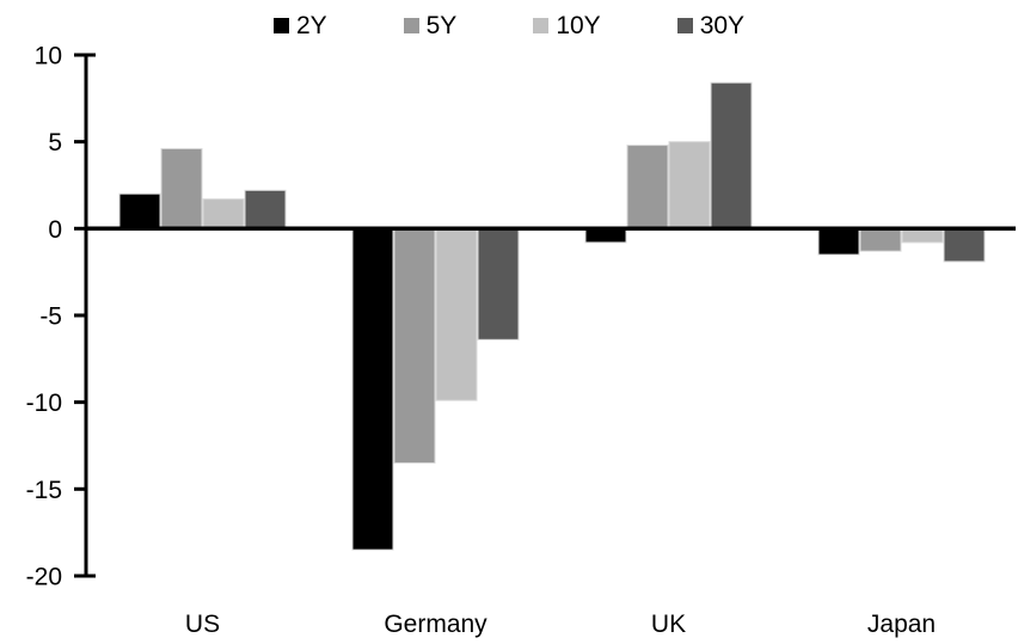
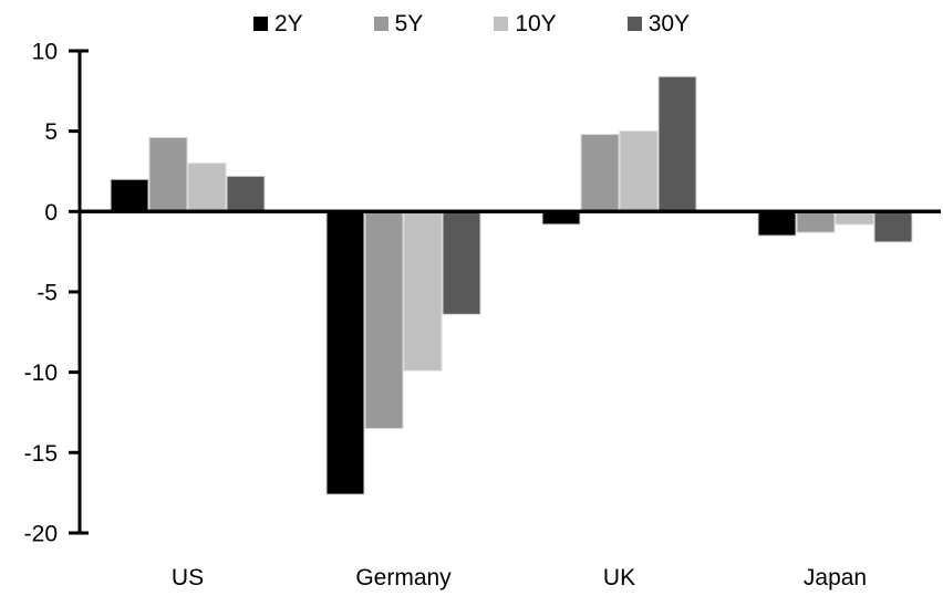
10Y/US: 1.7 -> 3.0
2Y/Germany: -18.5 -> -17.6
